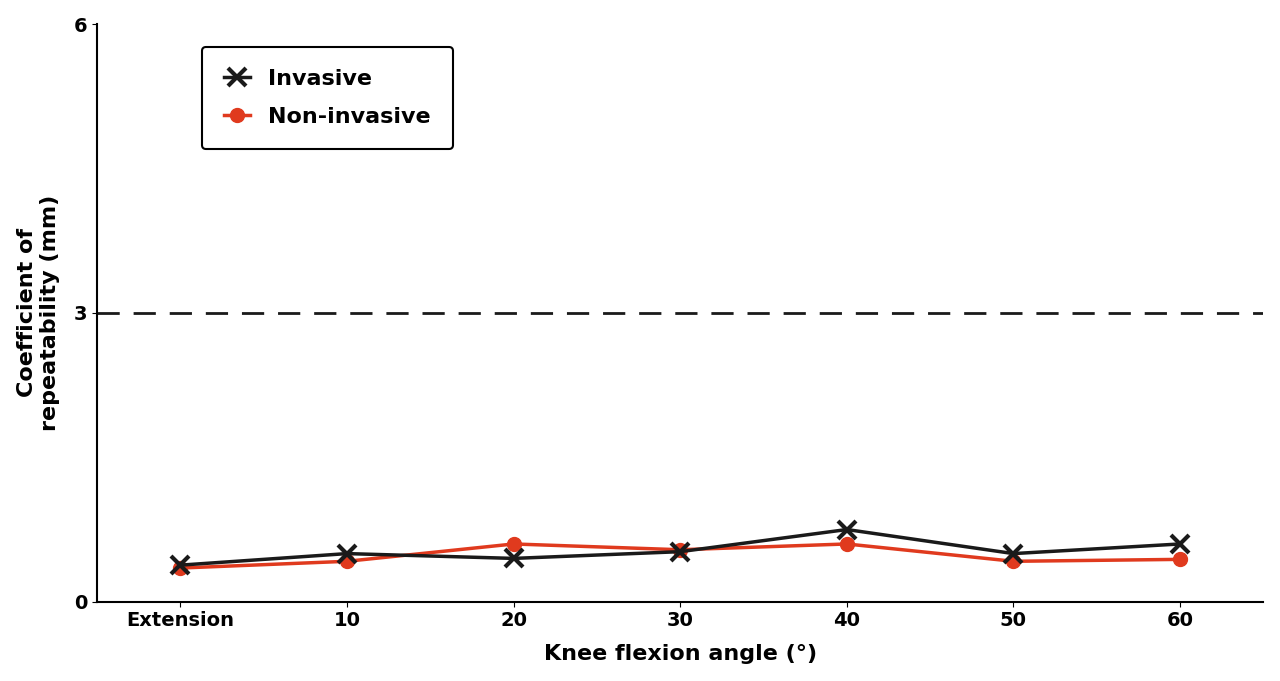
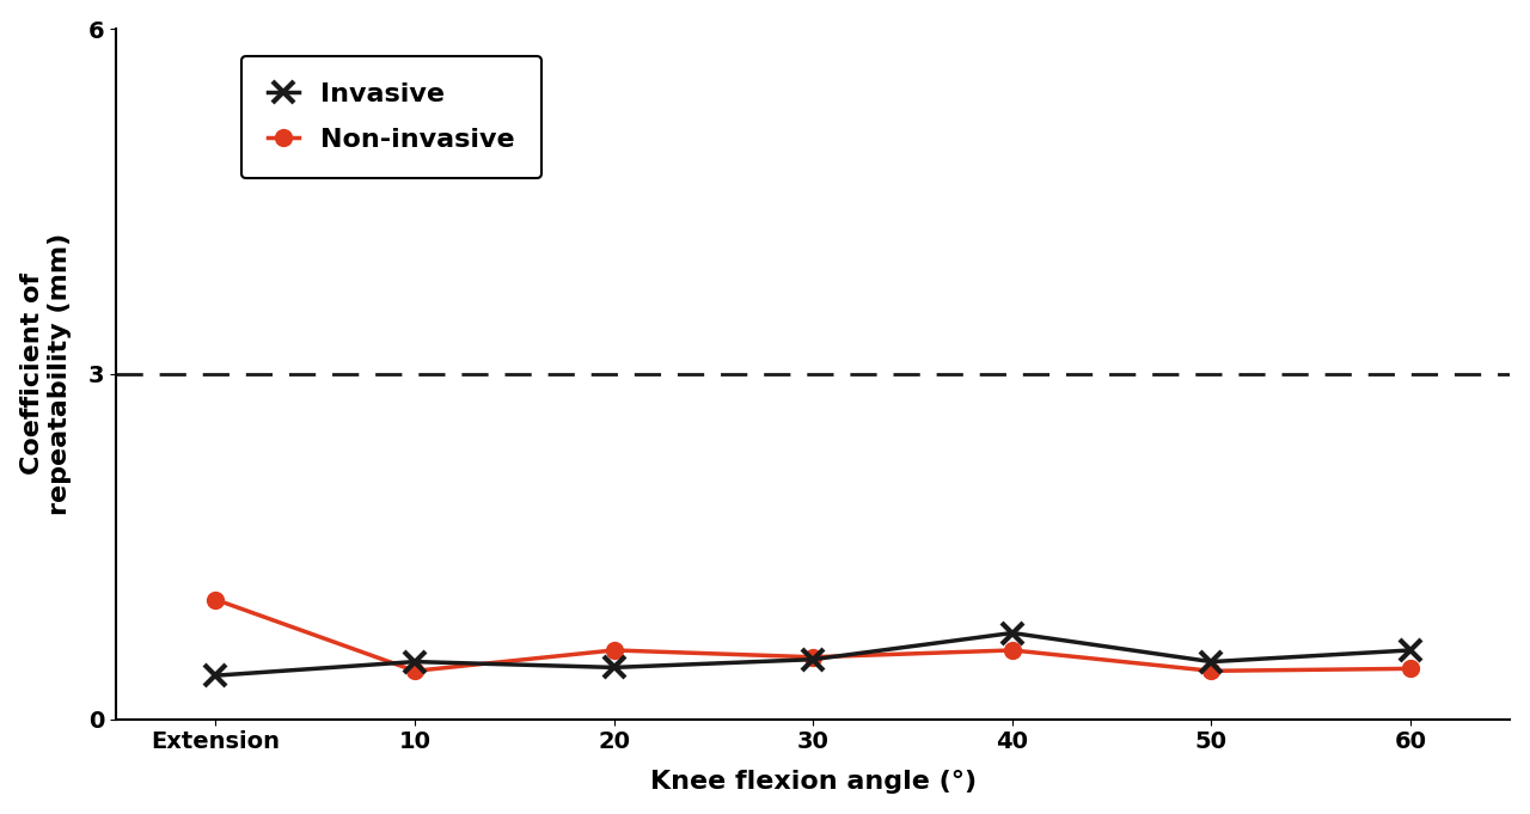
Non-invasive/Extension: 0.35 -> 1.04
